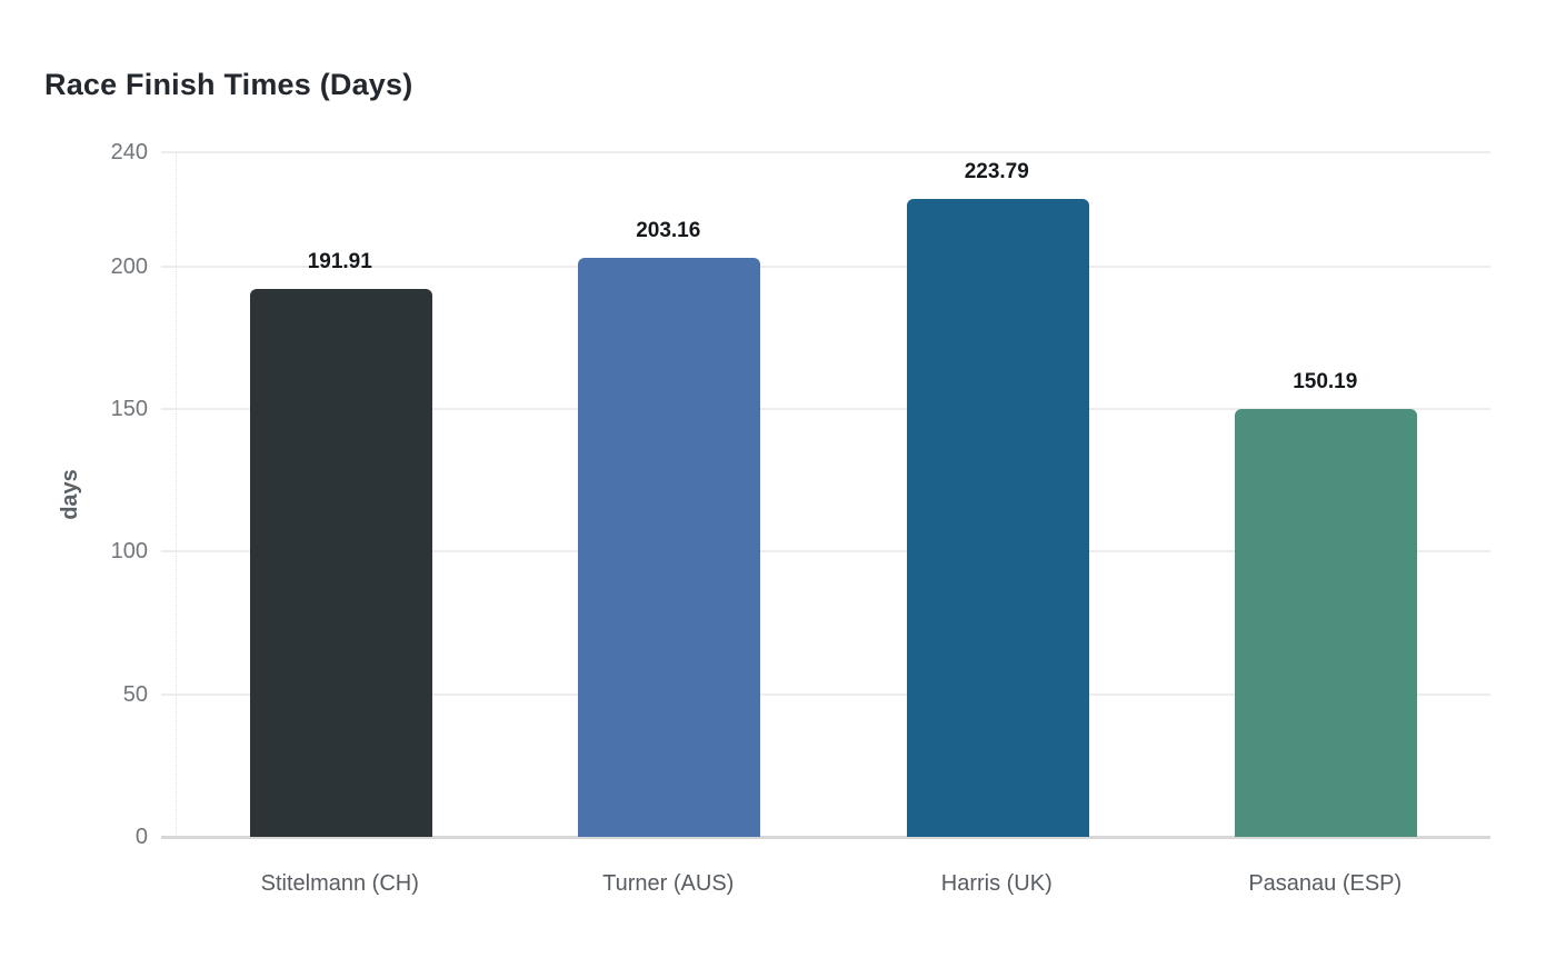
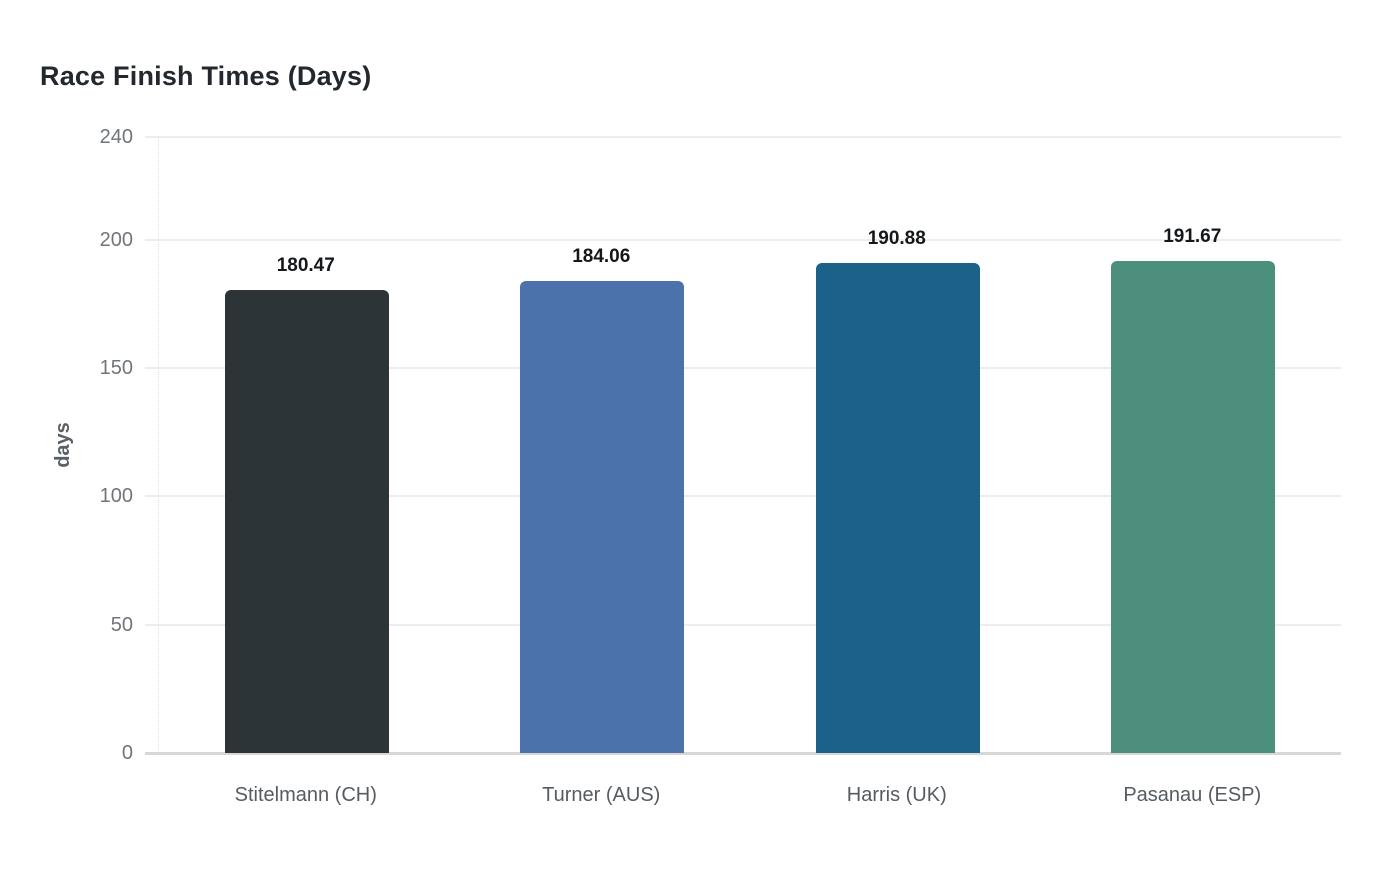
Stitelmann (CH): 191.91 -> 180.47
Turner (AUS): 203.16 -> 184.06
Harris (UK): 223.79 -> 190.88
Pasanau (ESP): 150.19 -> 191.67
